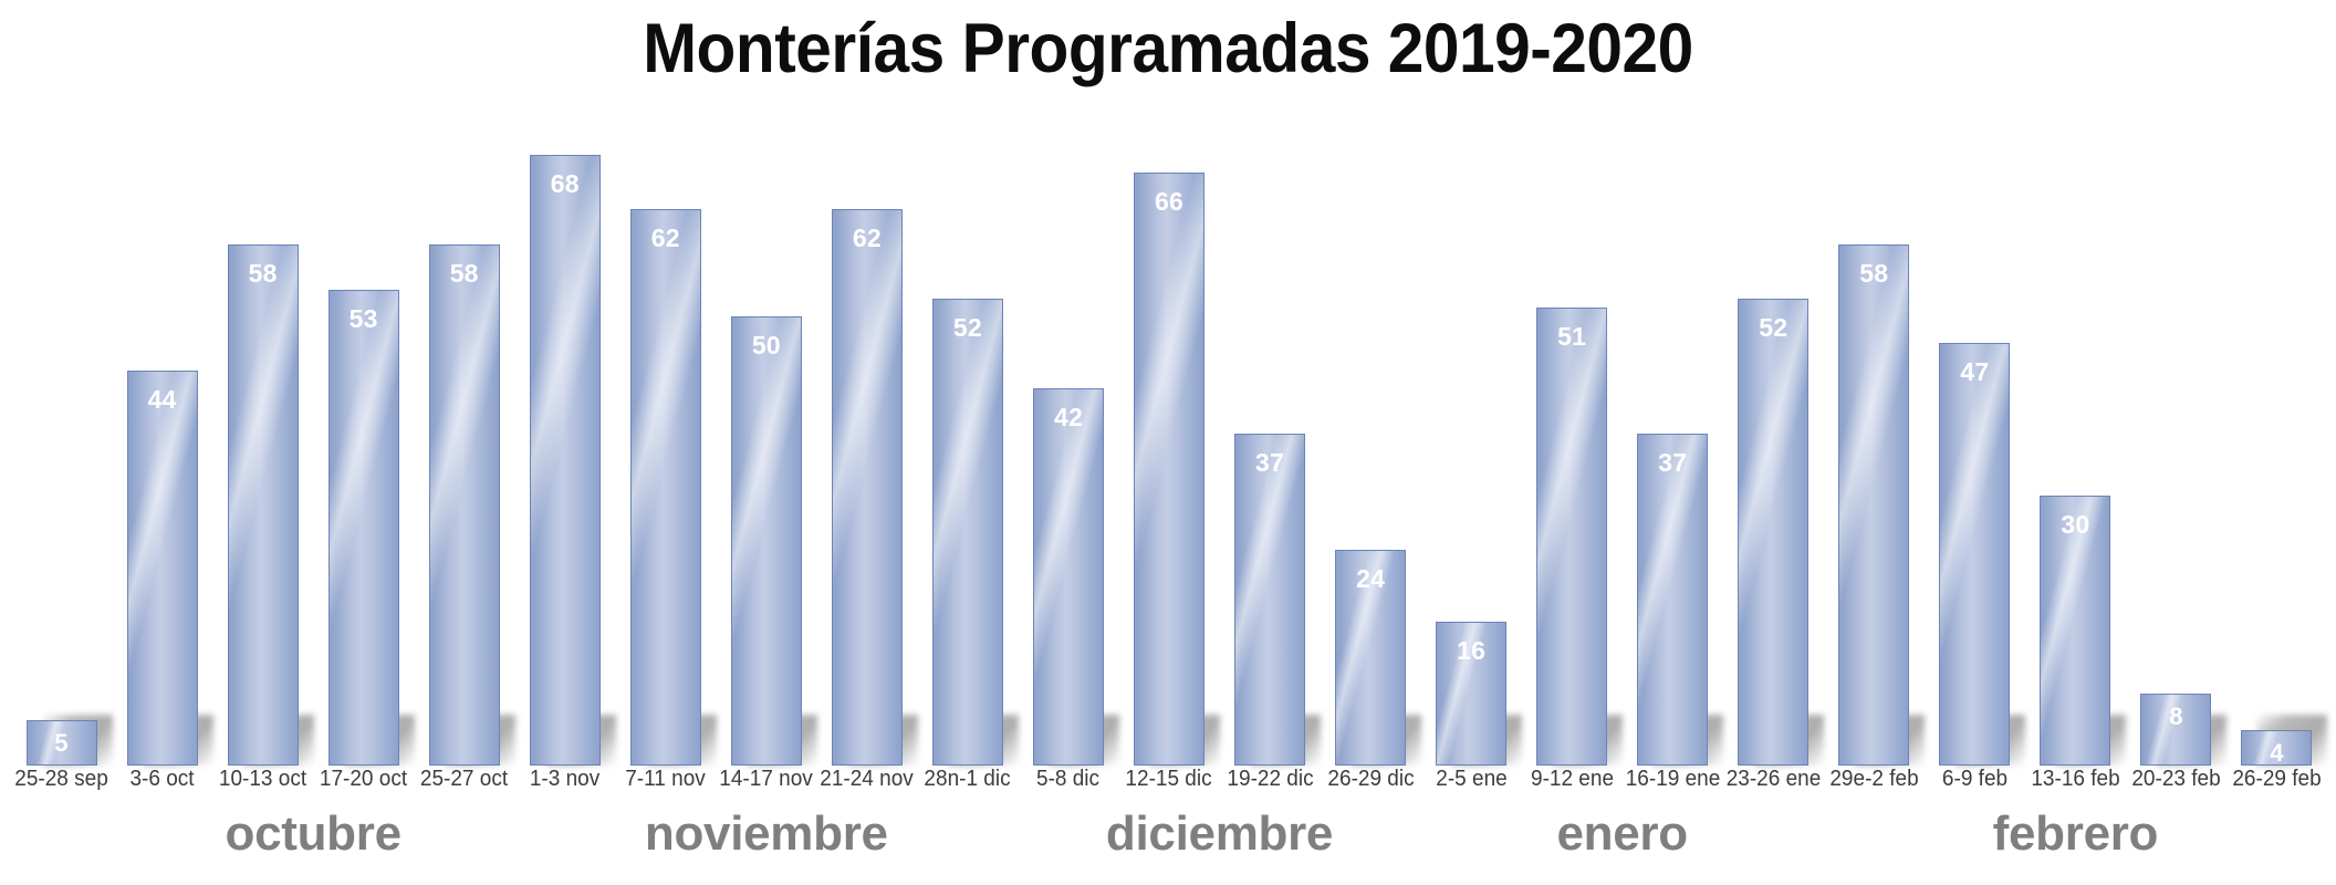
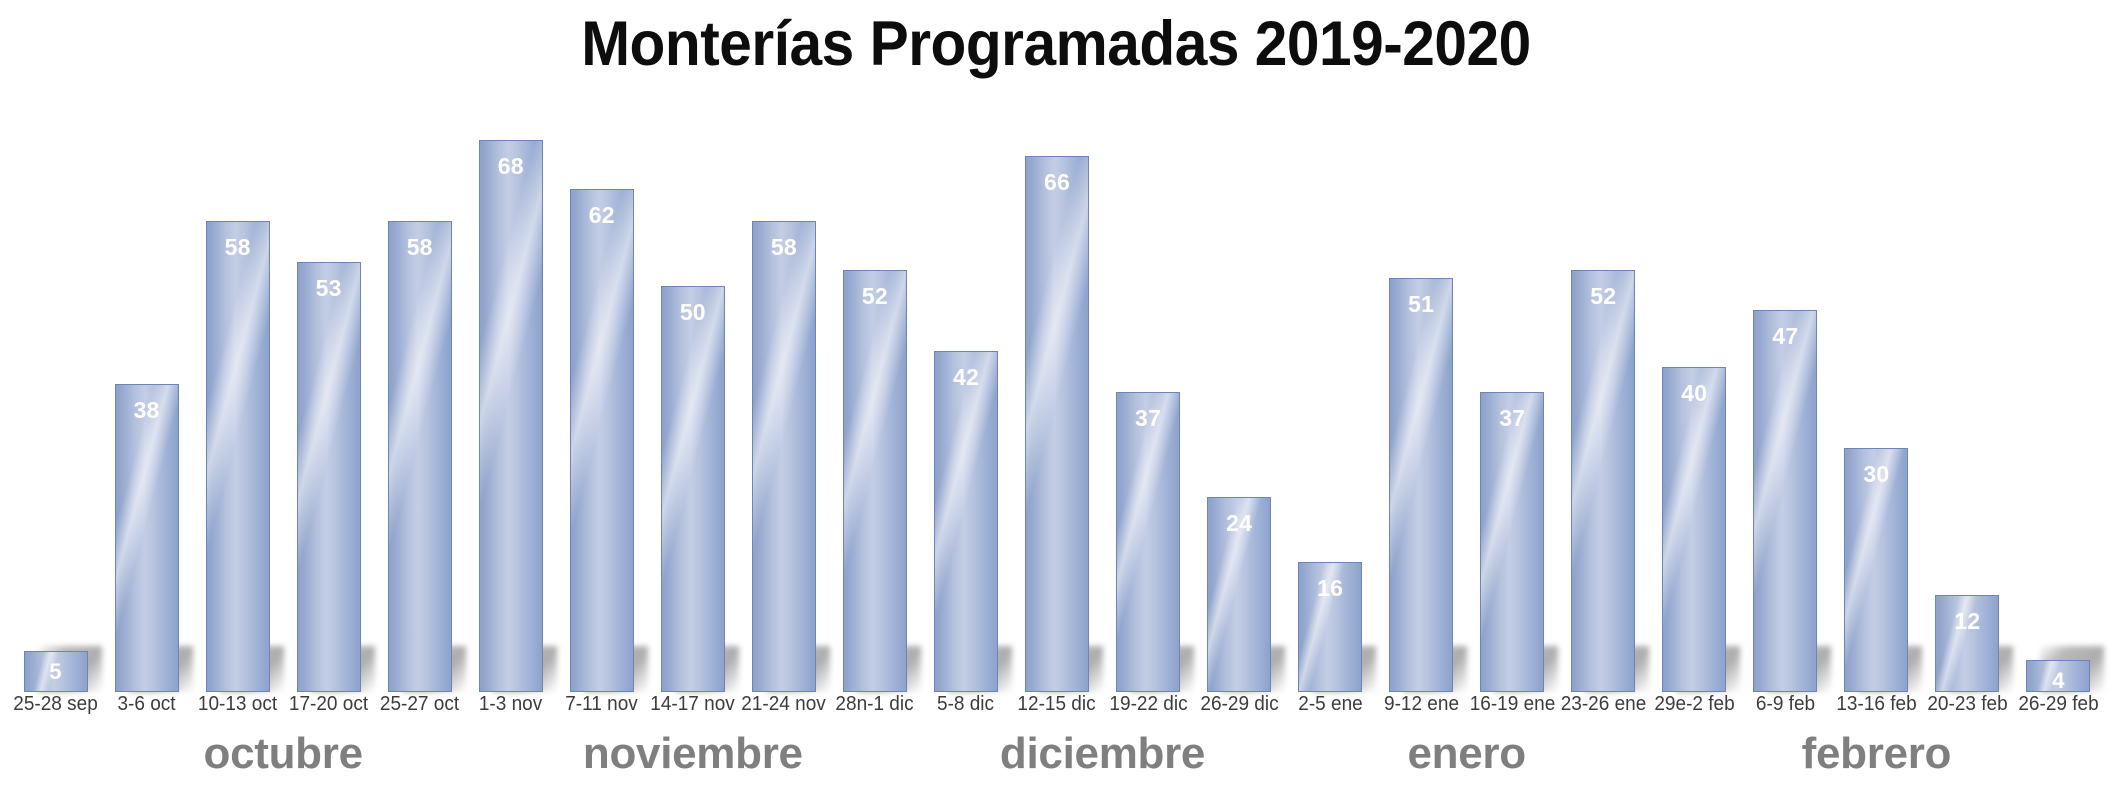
3-6 oct: 44 -> 38
21-24 nov: 62 -> 58
29e-2 feb: 58 -> 40
20-23 feb: 8 -> 12
